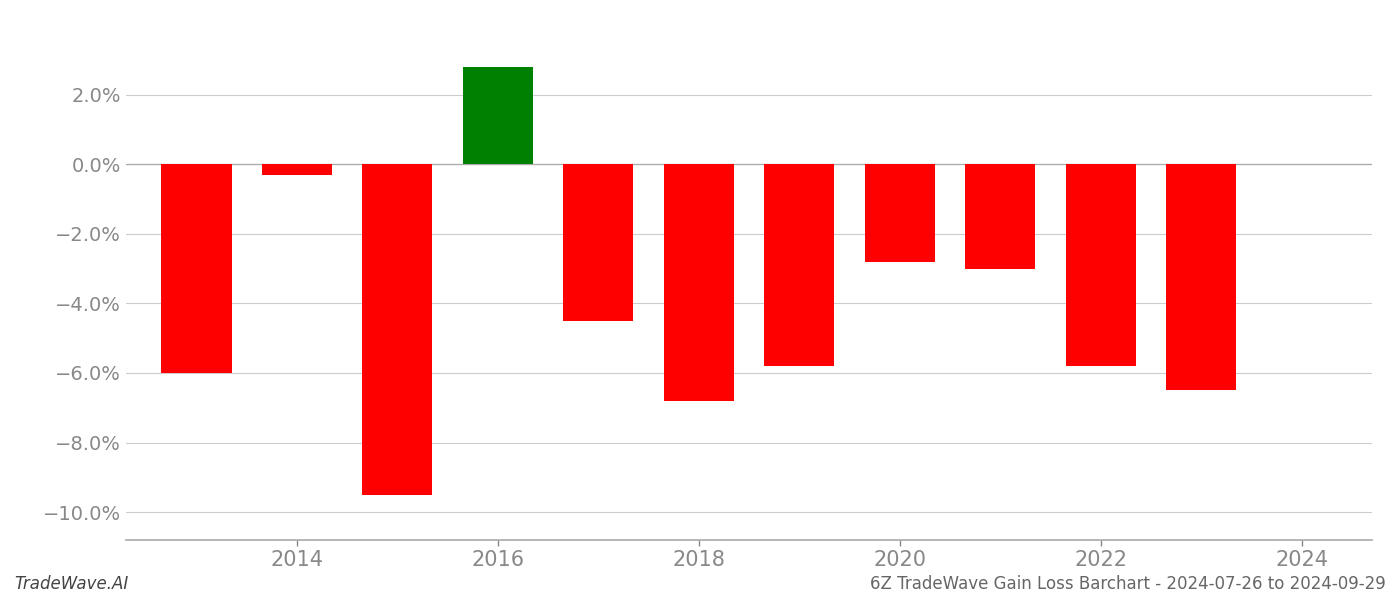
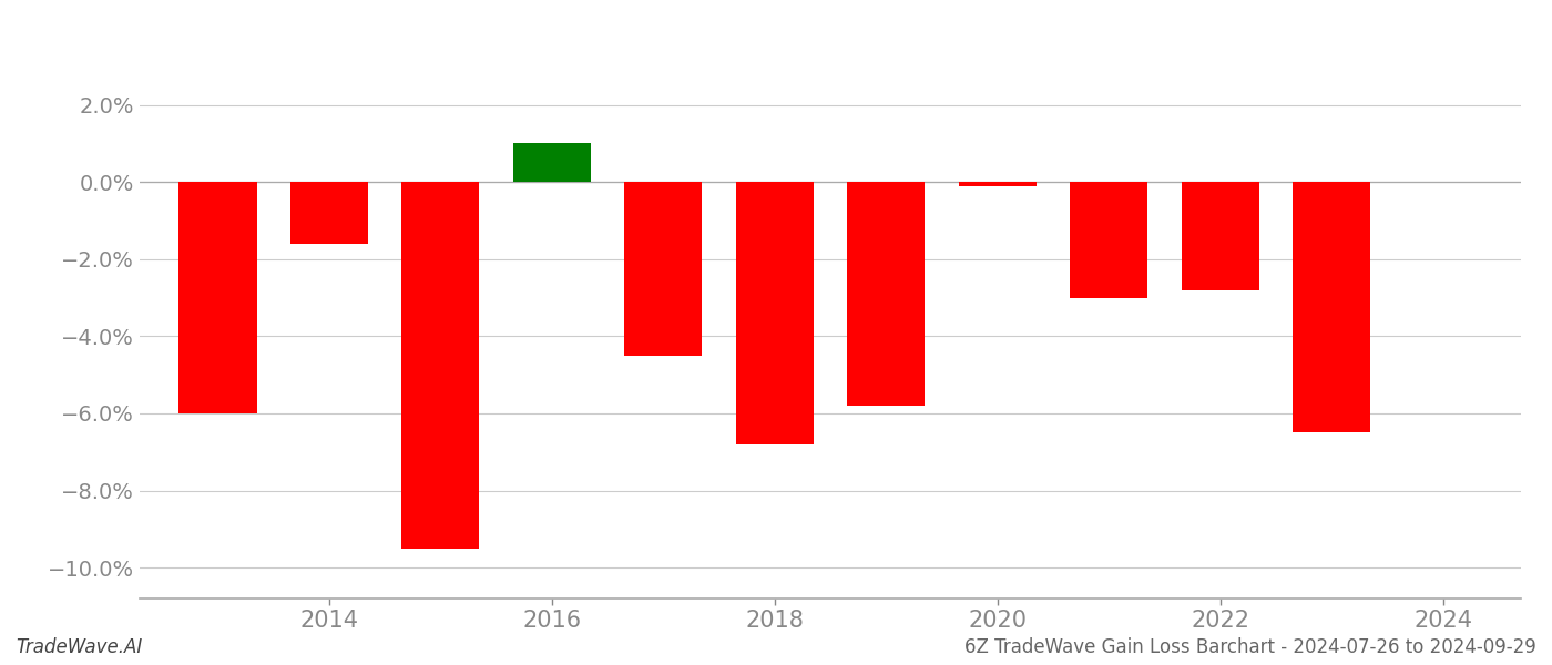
2014: -0.3% -> -1.6%
2016: 2.8% -> 1.0%
2020: -2.8% -> -0.1%
2022: -5.8% -> -2.8%
